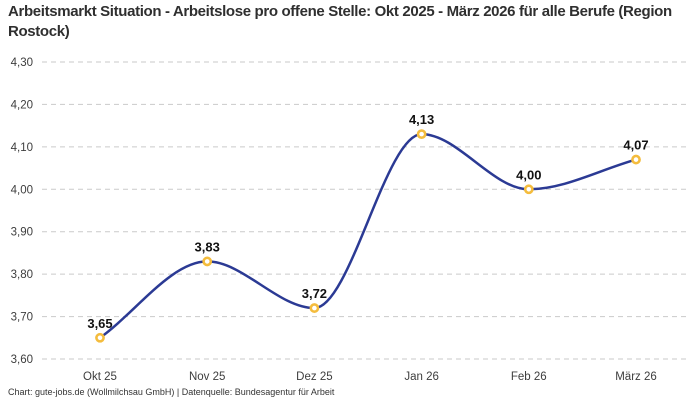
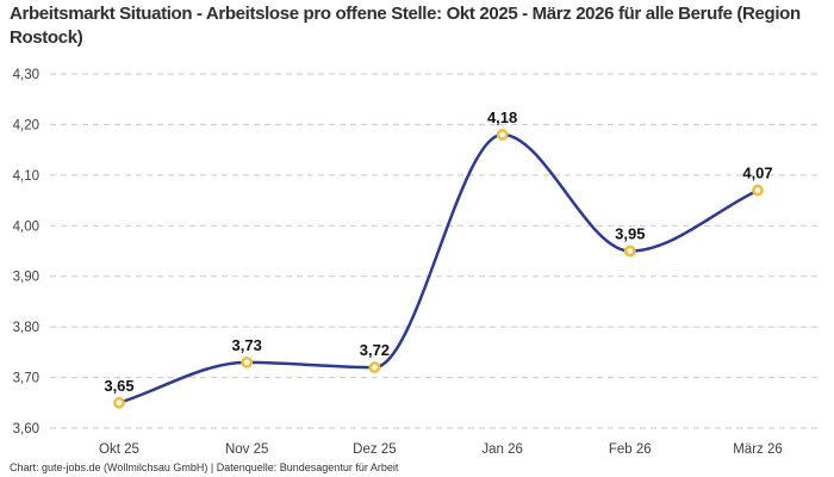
Nov 25: 3,83 -> 3,73
Jan 26: 4,13 -> 4,18
Feb 26: 4,00 -> 3,95
